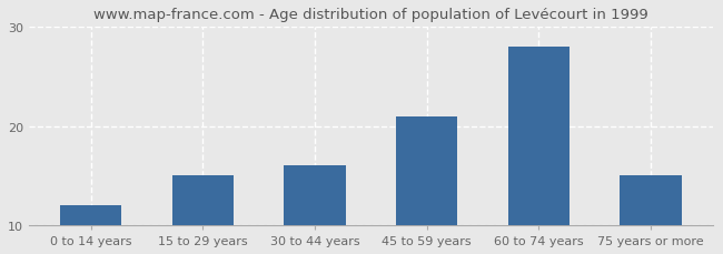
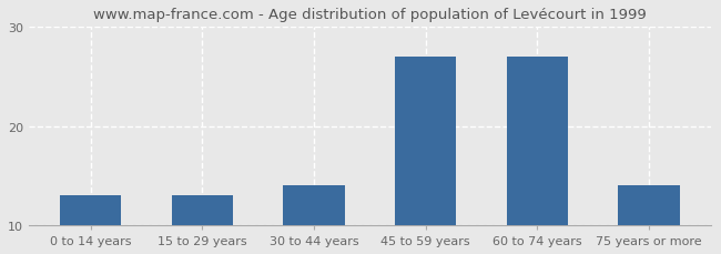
0 to 14 years: 12 -> 13
15 to 29 years: 15 -> 13
30 to 44 years: 16 -> 14
45 to 59 years: 21 -> 27
60 to 74 years: 28 -> 27
75 years or more: 15 -> 14
